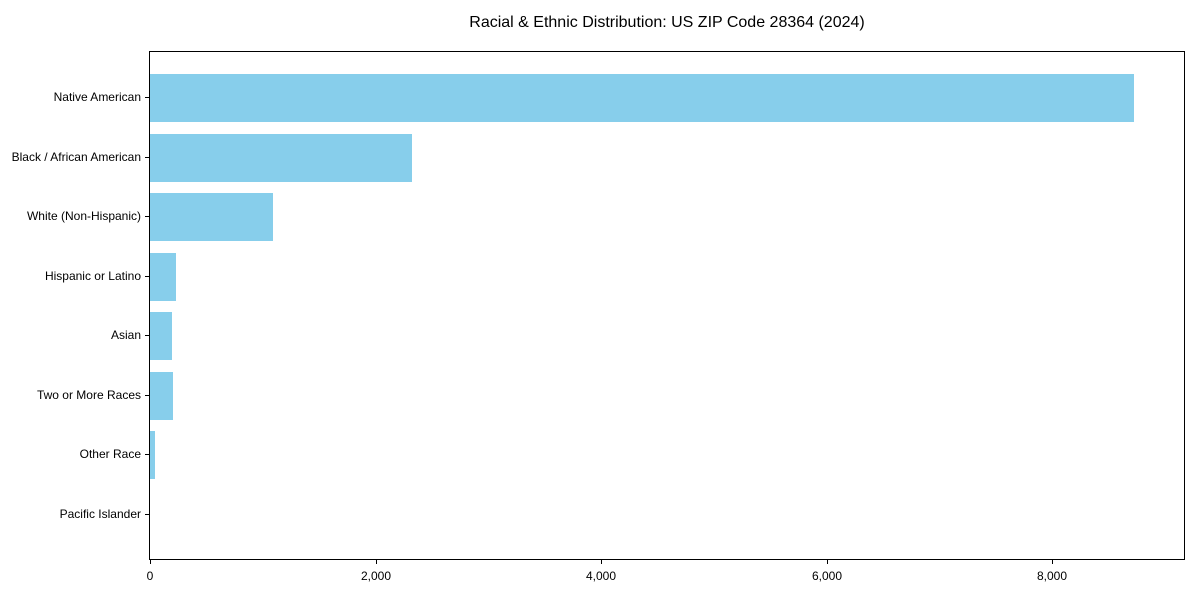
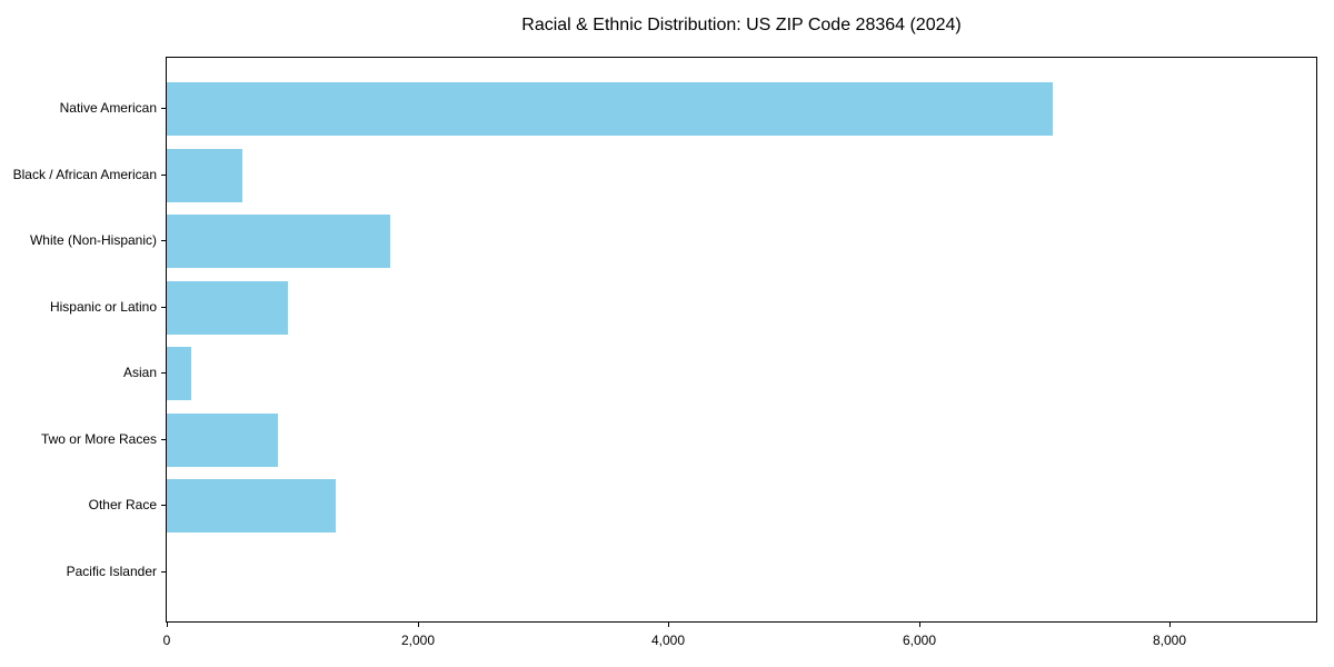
Native American: 8720 -> 7070
Black / African American: 2320 -> 600
White (Non-Hispanic): 1090 -> 1780
Hispanic or Latino: 230 -> 970
Two or More Races: 200 -> 890
Other Race: 40 -> 1350
